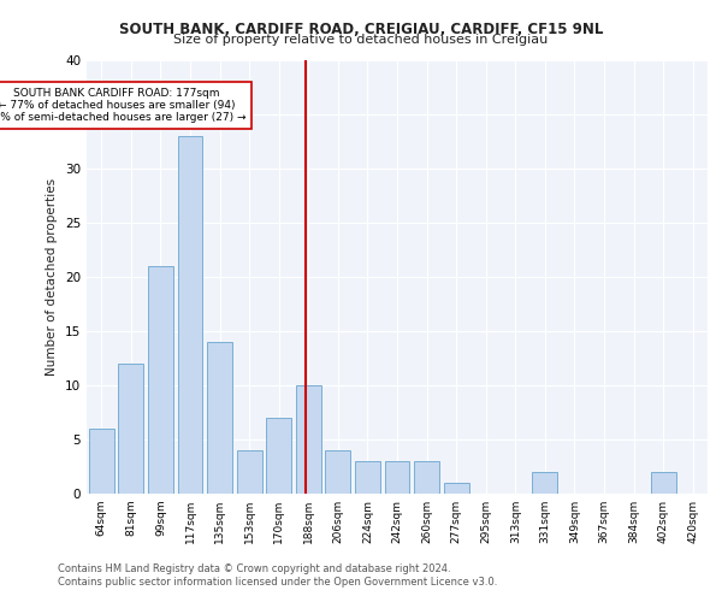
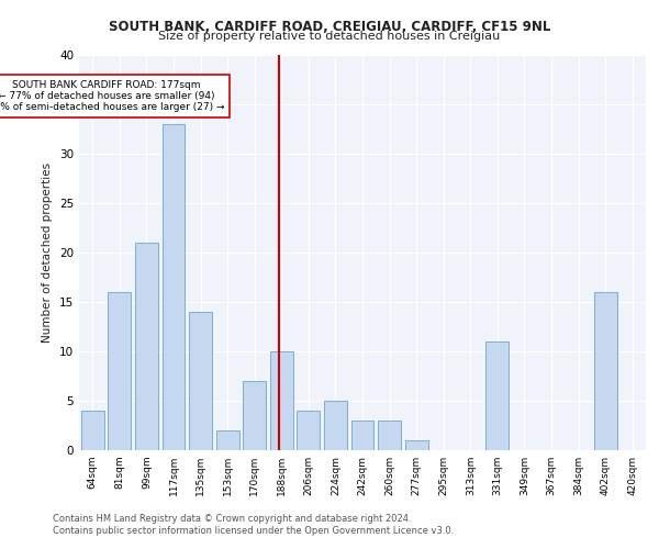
64sqm: 6 -> 4
81sqm: 12 -> 16
153sqm: 4 -> 2
224sqm: 3 -> 5
331sqm: 2 -> 11
402sqm: 2 -> 16
